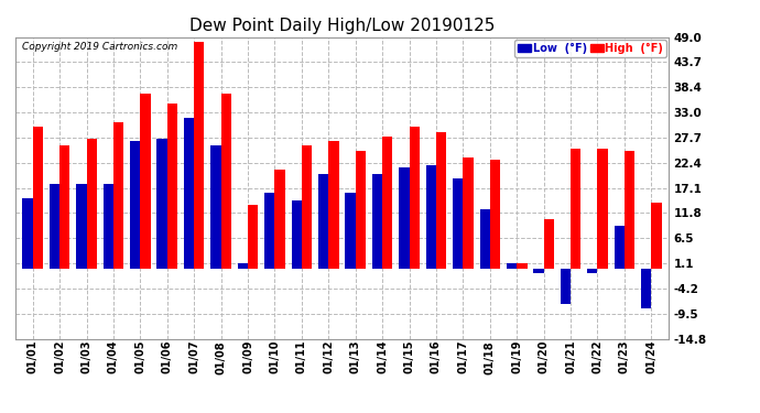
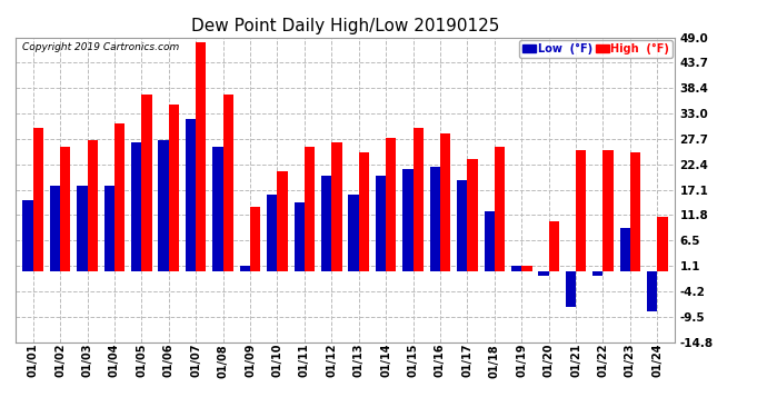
High (°F)/01/18: 23.0 -> 26.0
High (°F)/01/24: 14.0 -> 11.5
